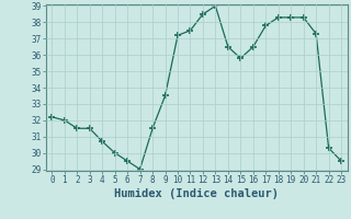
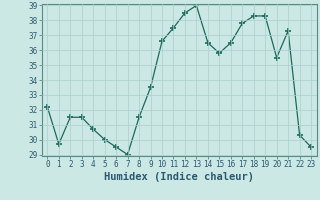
1: 32.0 -> 29.7
10: 37.2 -> 36.6
20: 38.3 -> 35.5
